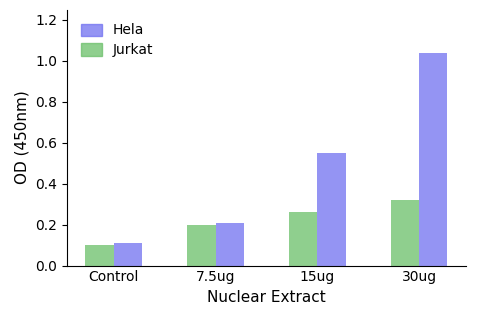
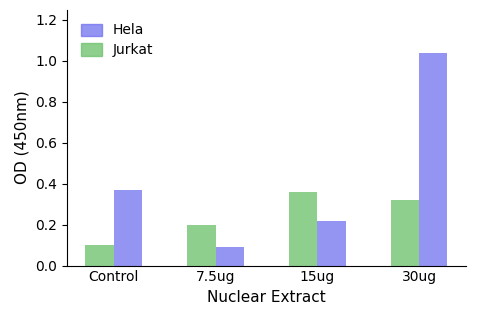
Hela/Control: 0.11 -> 0.37
Hela/7.5ug: 0.21 -> 0.09
Jurkat/15ug: 0.26 -> 0.36
Hela/15ug: 0.55 -> 0.22
